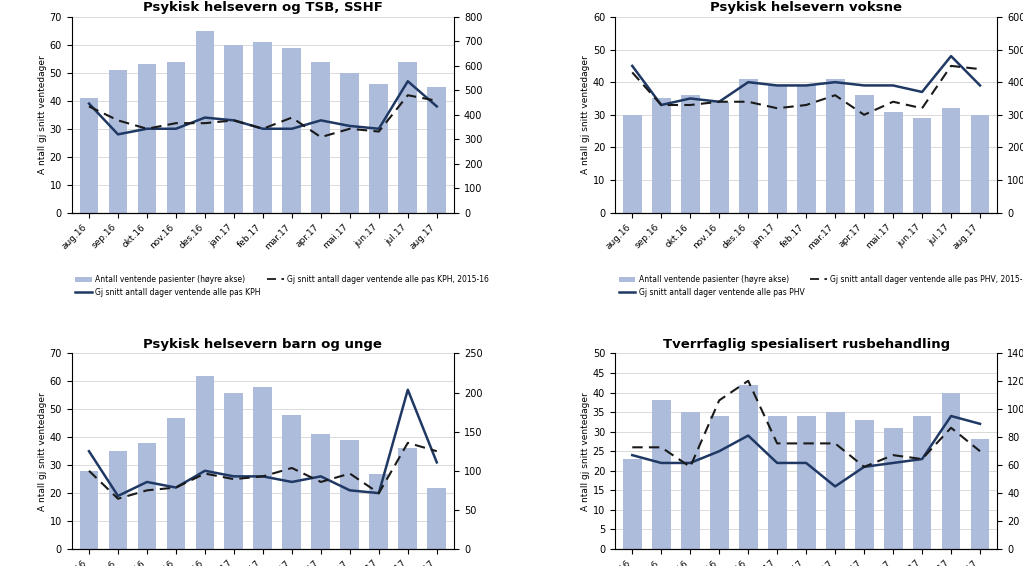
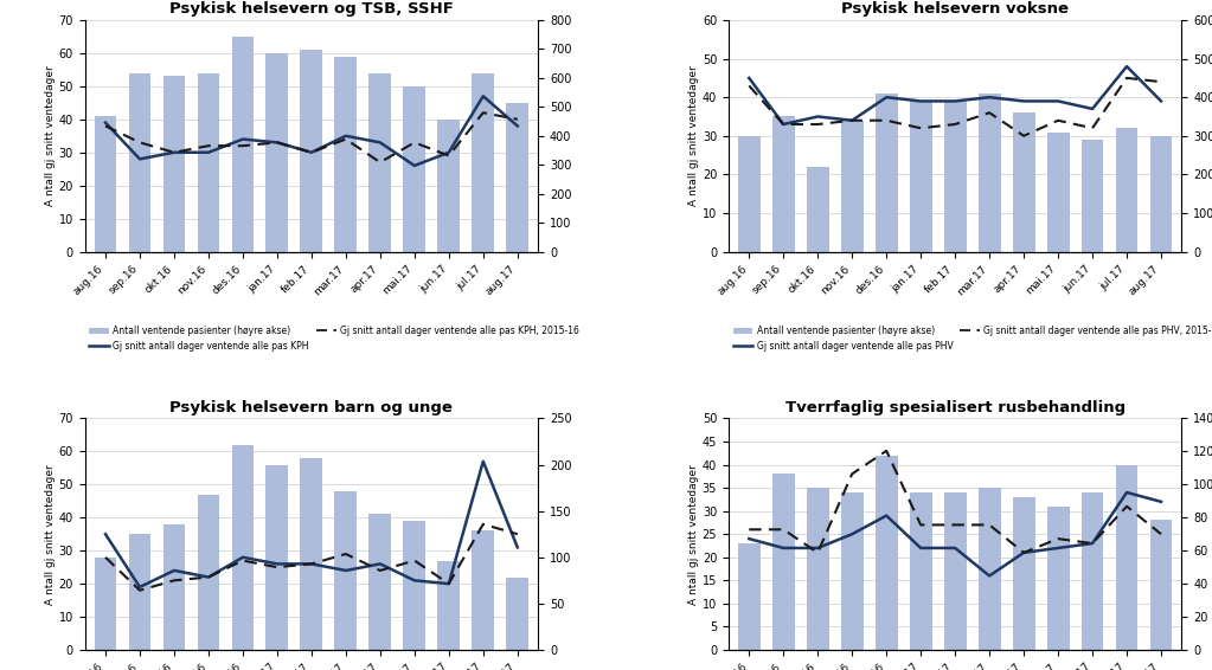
Psykisk helsevern og TSB, SSHF/Antall ventende pasienter (høyre akse)/sep.16: 51 -> 54
Psykisk helsevern og TSB, SSHF/Gj snitt antall dager ventende alle pas KPH/mar.17: 30 -> 35
Psykisk helsevern og TSB, SSHF/Gj snitt antall dager ventende alle pas KPH/mai.17: 31 -> 26
Psykisk helsevern og TSB, SSHF/Gj snitt antall dager ventende alle pas KPH, 2015-16/mai.17: 30 -> 33
Psykisk helsevern og TSB, SSHF/Antall ventende pasienter (høyre akse)/jun.17: 46 -> 40
Psykisk helsevern voksne/Antall ventende pasienter (høyre akse)/okt.16: 36 -> 22
